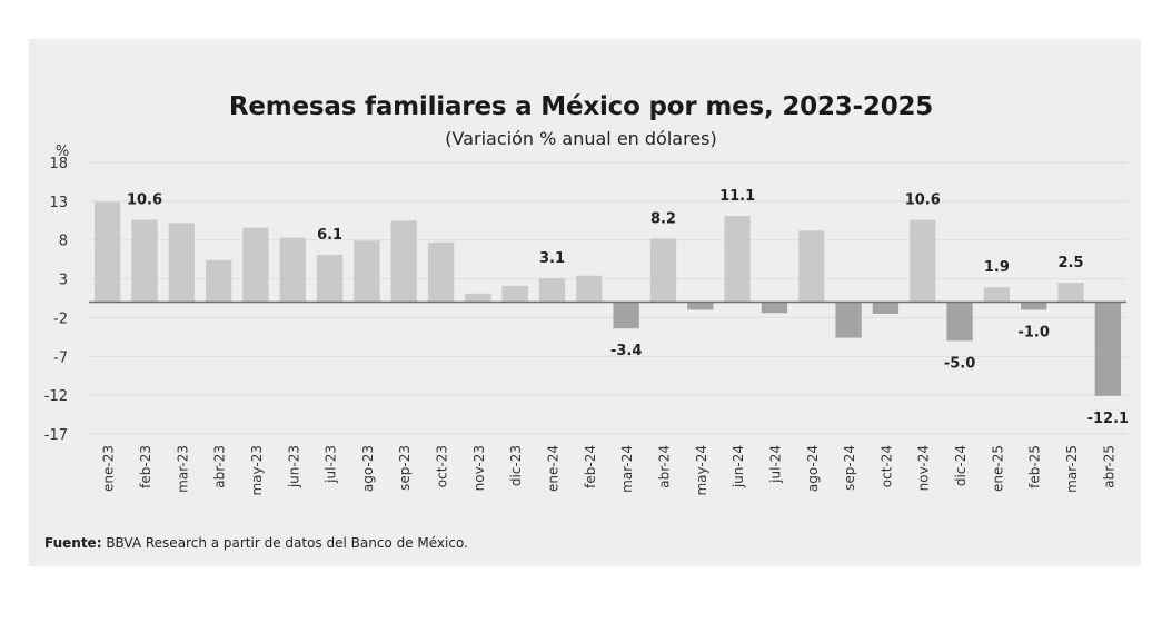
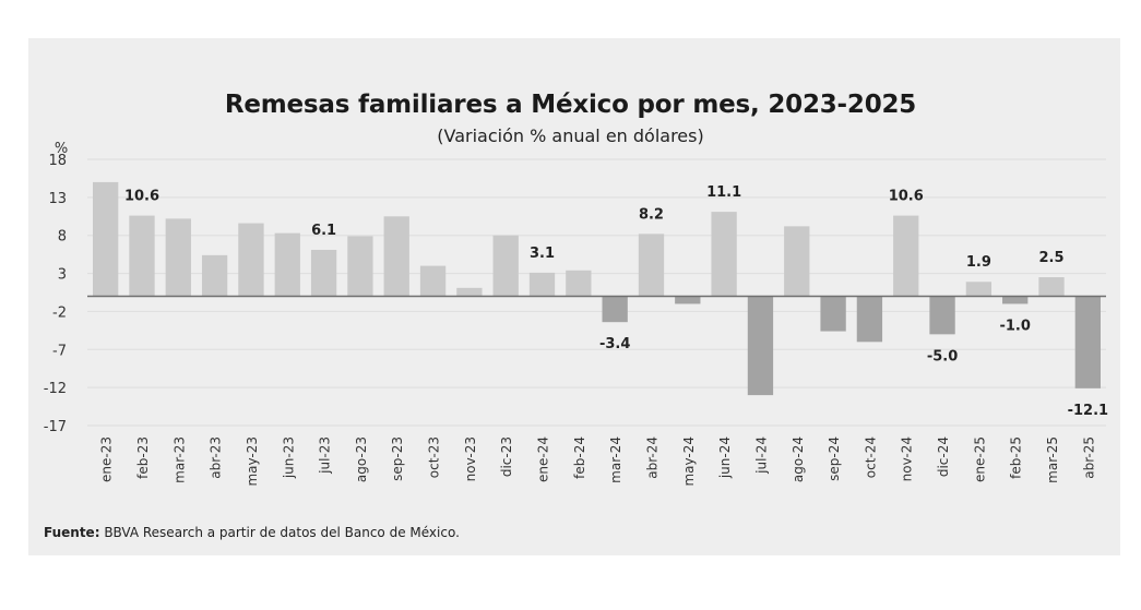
ene-23: 13 -> 15
oct-23: 8 -> 4
dic-23: 2 -> 8
jul-24: -1 -> -13
oct-24: -2 -> -6
